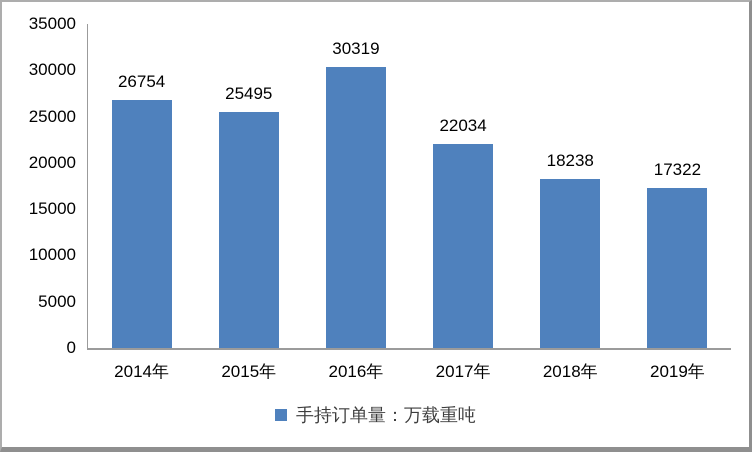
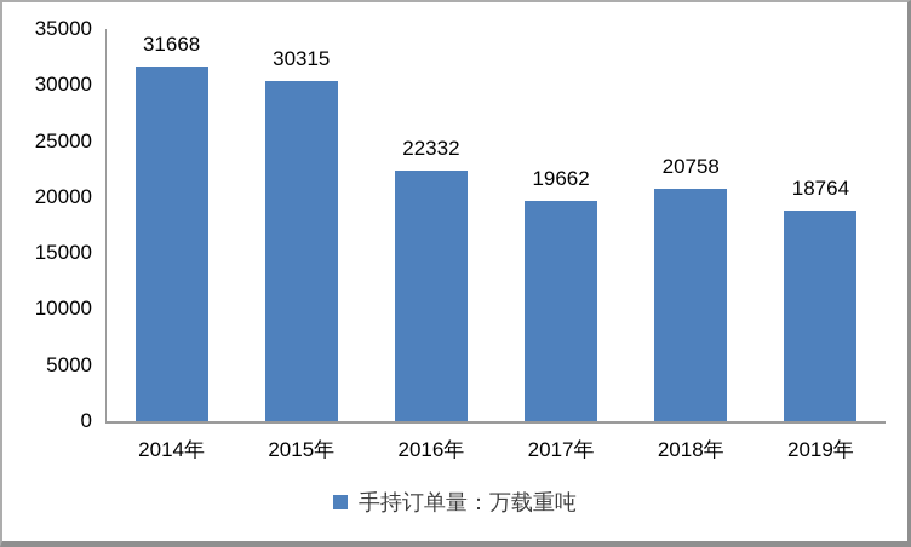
2014年: 26754 -> 31668
2015年: 25495 -> 30315
2016年: 30319 -> 22332
2017年: 22034 -> 19662
2018年: 18238 -> 20758
2019年: 17322 -> 18764
